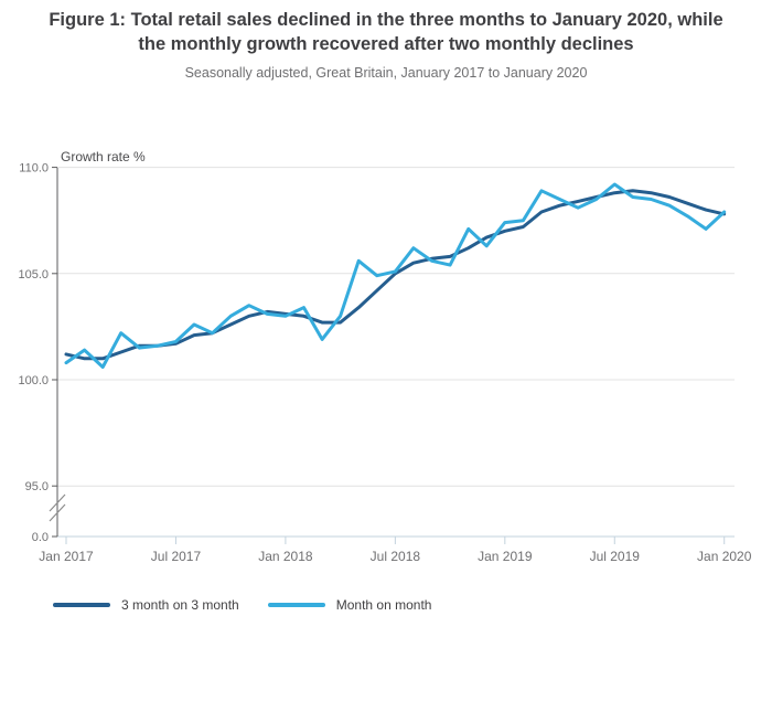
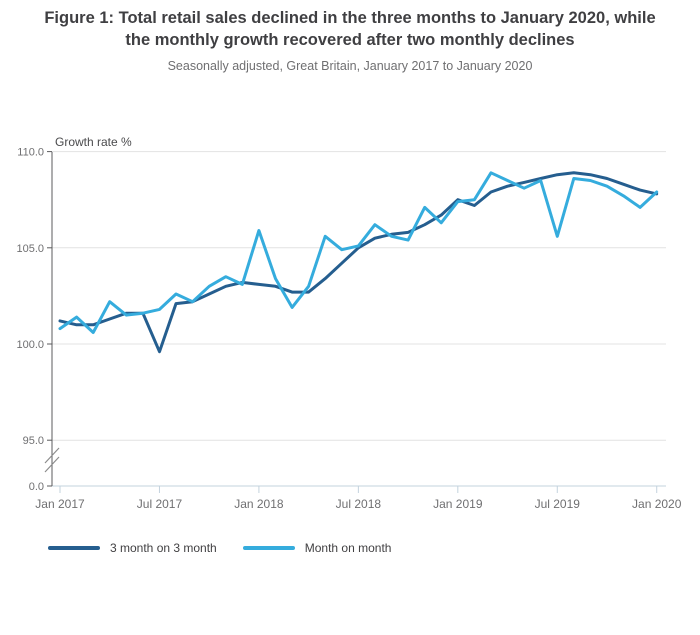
3 month on 3 month/Jul 2017: 101.7 -> 99.6
Month on month/Jan 2018: 103.0 -> 105.9
3 month on 3 month/Jan 2019: 107.0 -> 107.5
Month on month/Jul 2019: 109.2 -> 105.6
